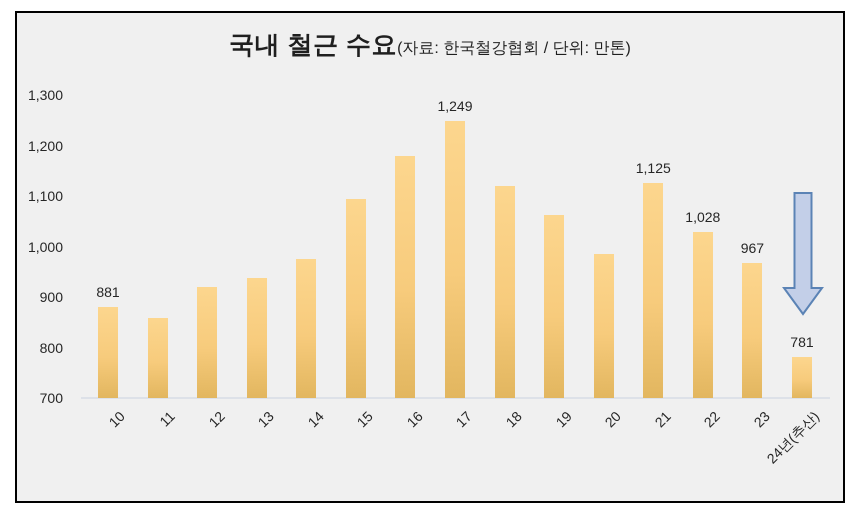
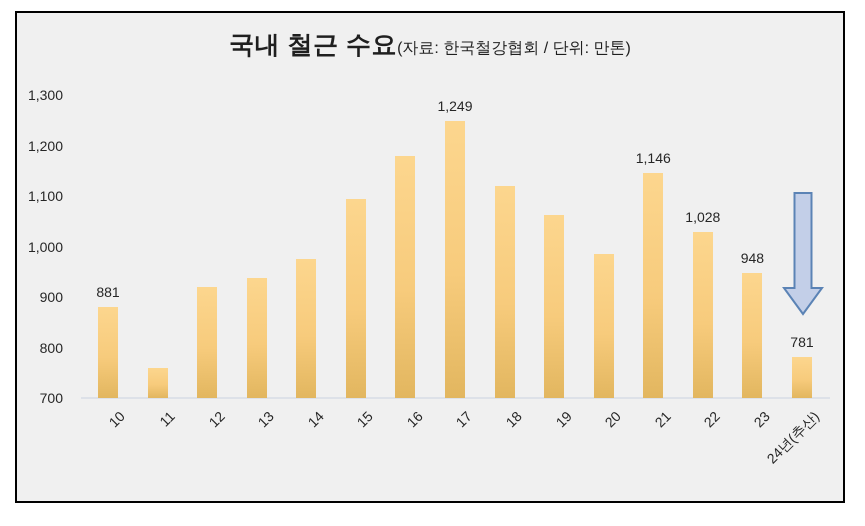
11: 860 -> 760
21: 1,125 -> 1,146
23: 967 -> 948
